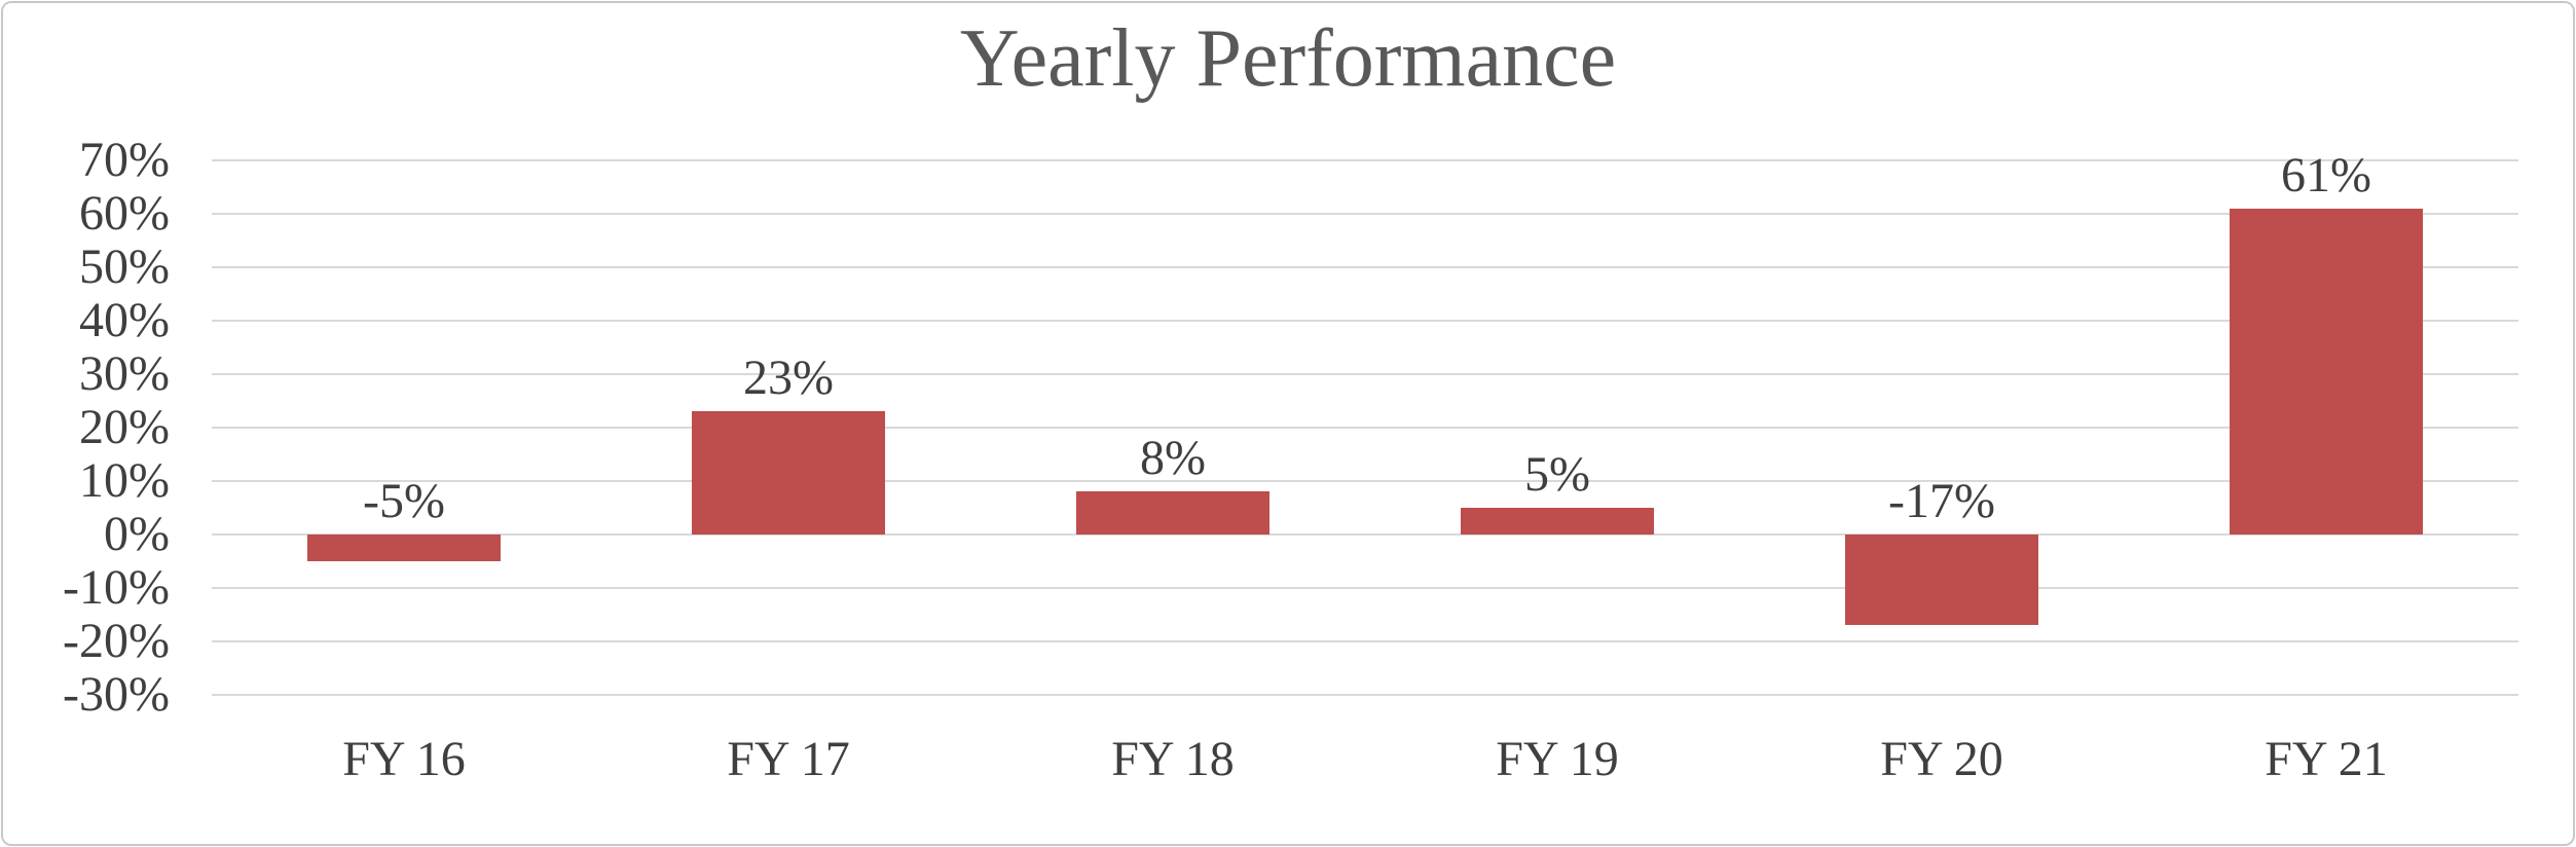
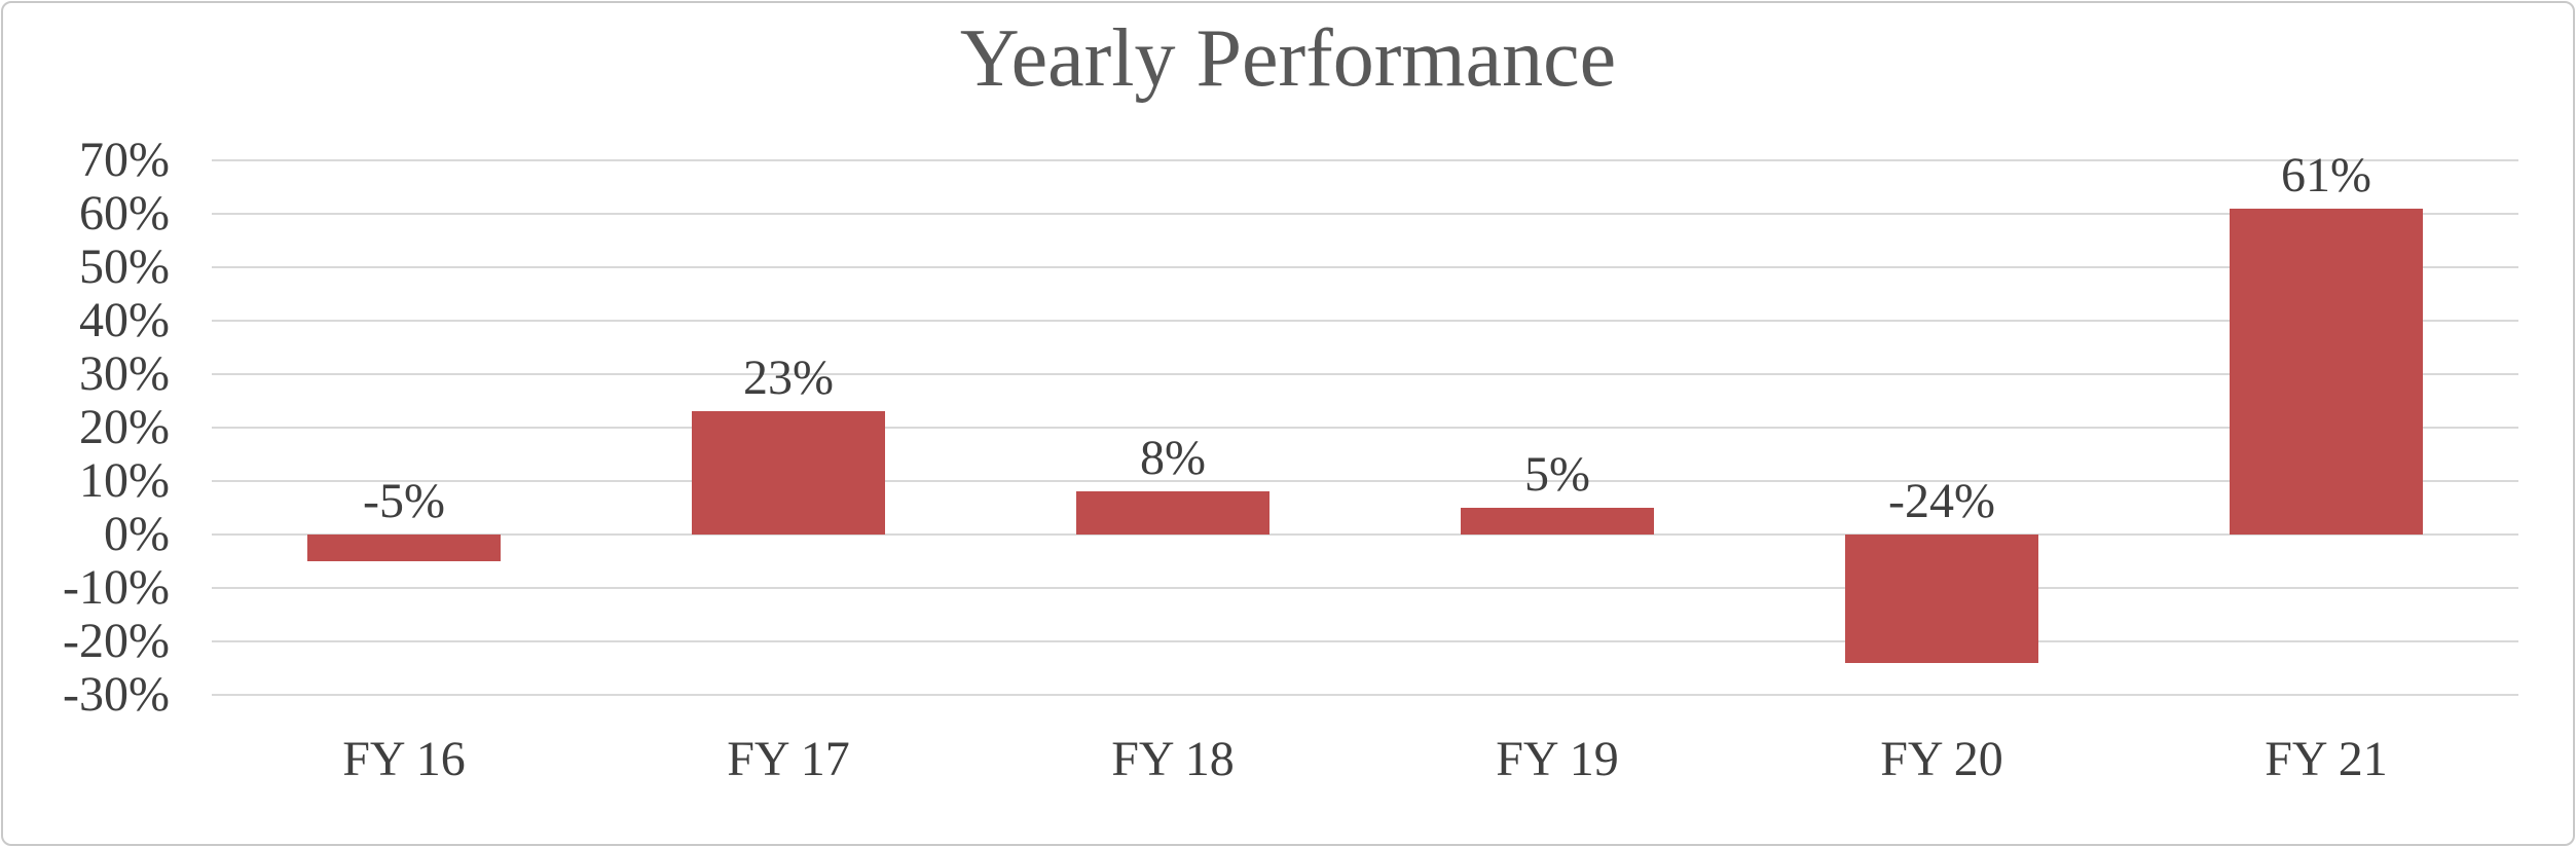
FY 20: -17% -> -24%
